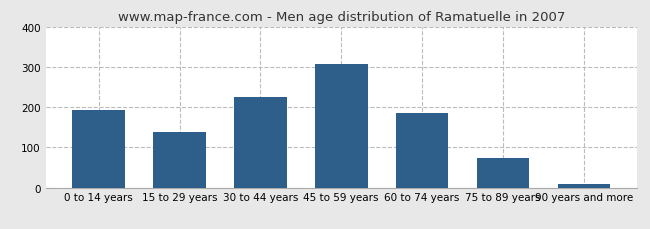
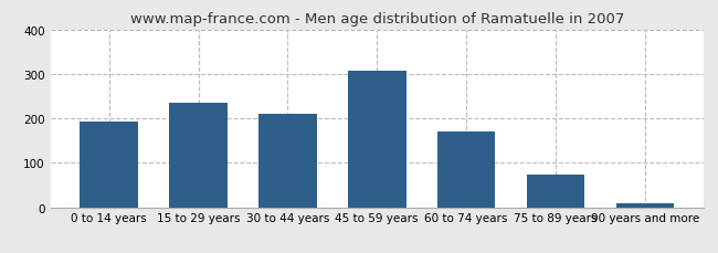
15 to 29 years: 139 -> 235
30 to 44 years: 224 -> 210
60 to 74 years: 185 -> 170
